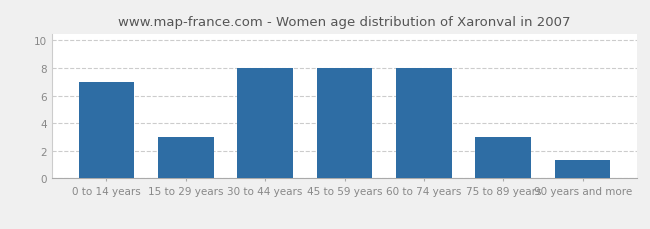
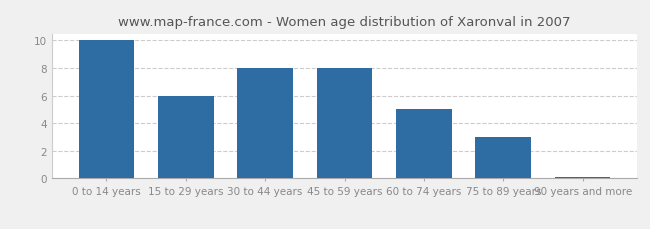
0 to 14 years: 7.0 -> 10.0
15 to 29 years: 3.0 -> 6.0
60 to 74 years: 8.0 -> 5.0
90 years and more: 1.3 -> 0.1
